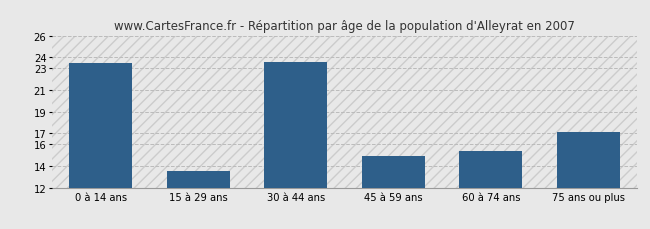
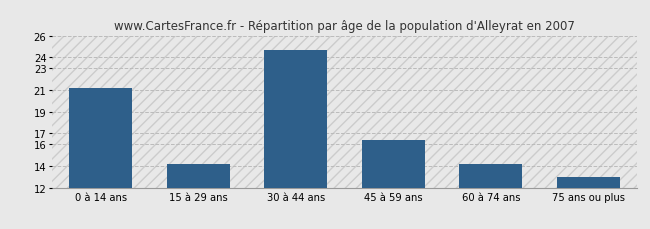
0 à 14 ans: 23.5 -> 21.2
15 à 29 ans: 13.5 -> 14.2
30 à 44 ans: 23.6 -> 24.7
45 à 59 ans: 14.9 -> 16.4
60 à 74 ans: 15.4 -> 14.2
75 ans ou plus: 17.1 -> 13.0
